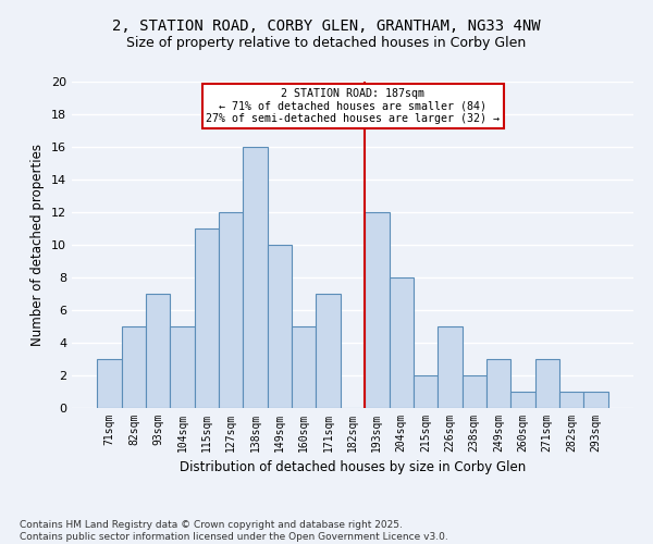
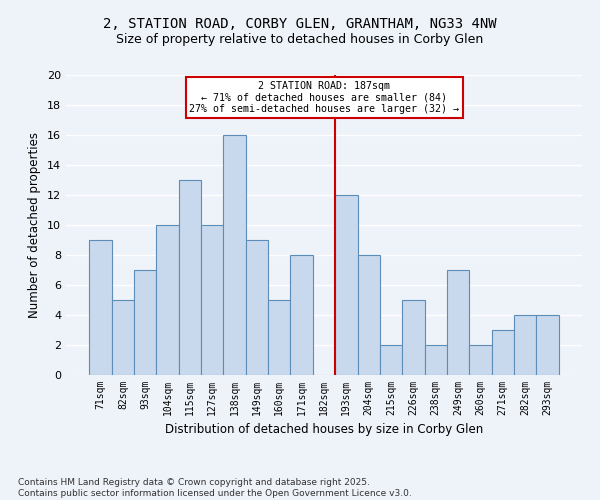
71sqm: 3 -> 9
104sqm: 5 -> 10
115sqm: 11 -> 13
127sqm: 12 -> 10
149sqm: 10 -> 9
171sqm: 7 -> 8
249sqm: 3 -> 7
260sqm: 1 -> 2
282sqm: 1 -> 4
293sqm: 1 -> 4
